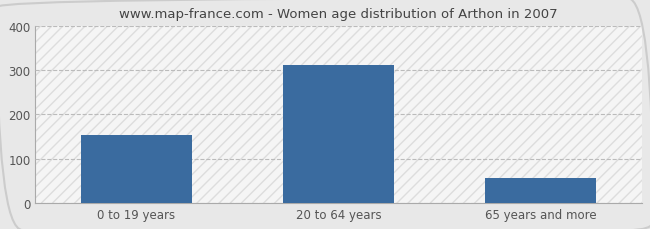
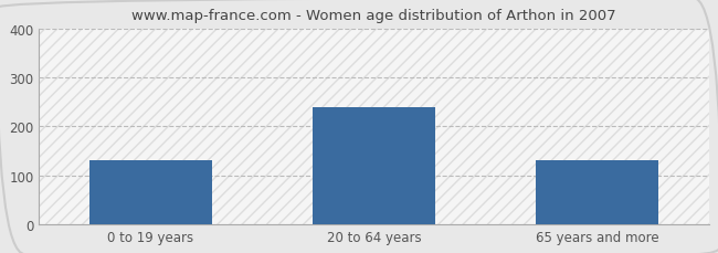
0 to 19 years: 152 -> 130
20 to 64 years: 312 -> 240
65 years and more: 57 -> 130
